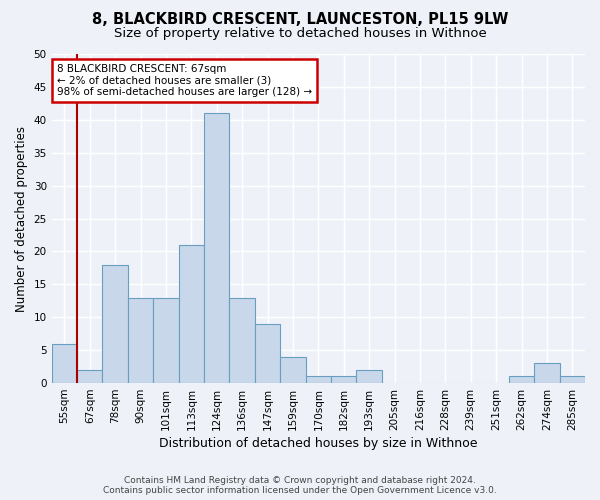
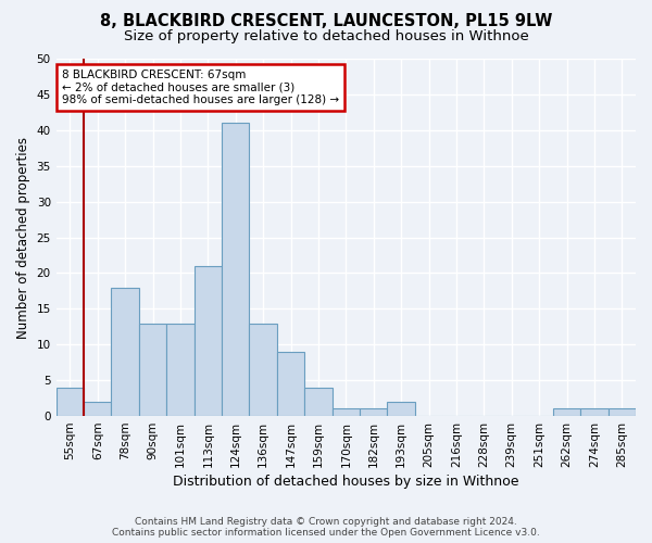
55sqm: 6 -> 4
274sqm: 3 -> 1
